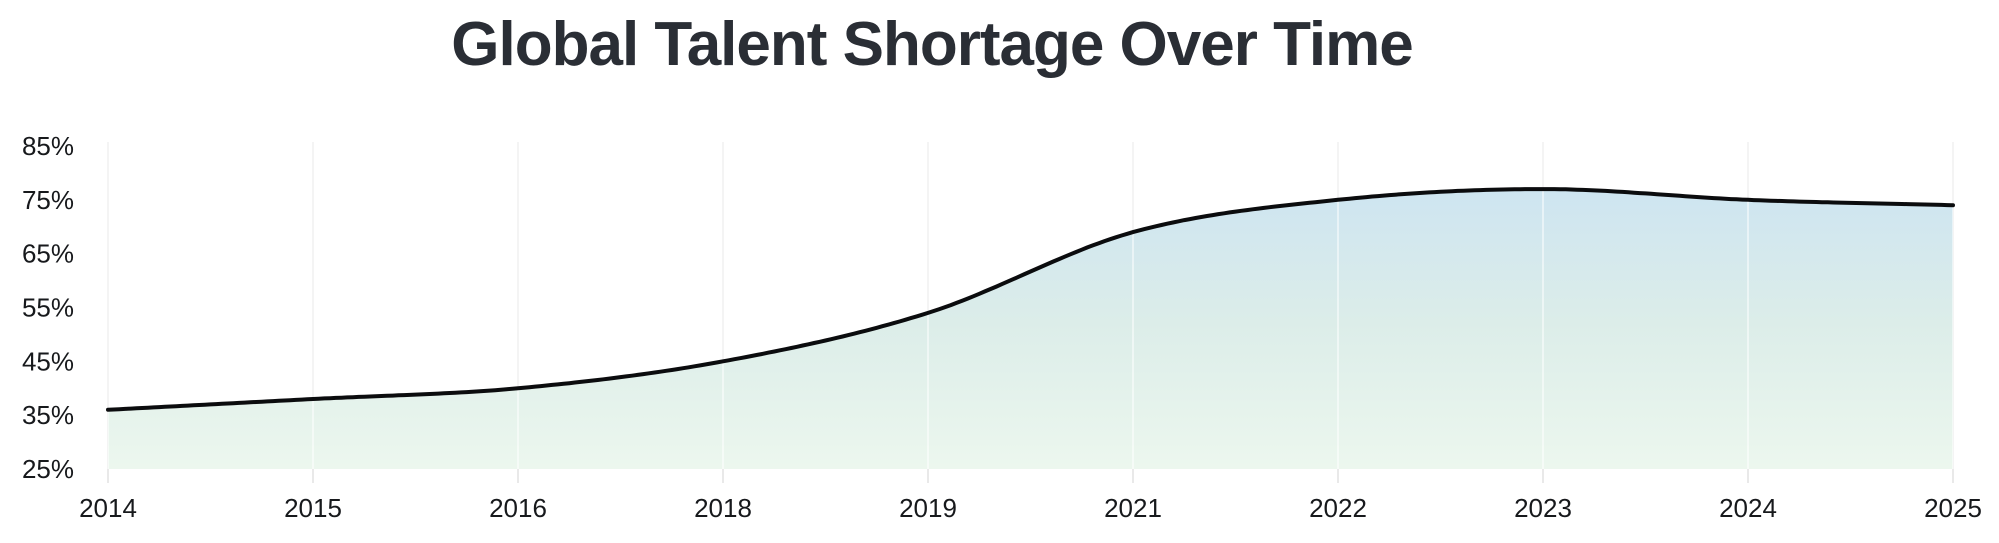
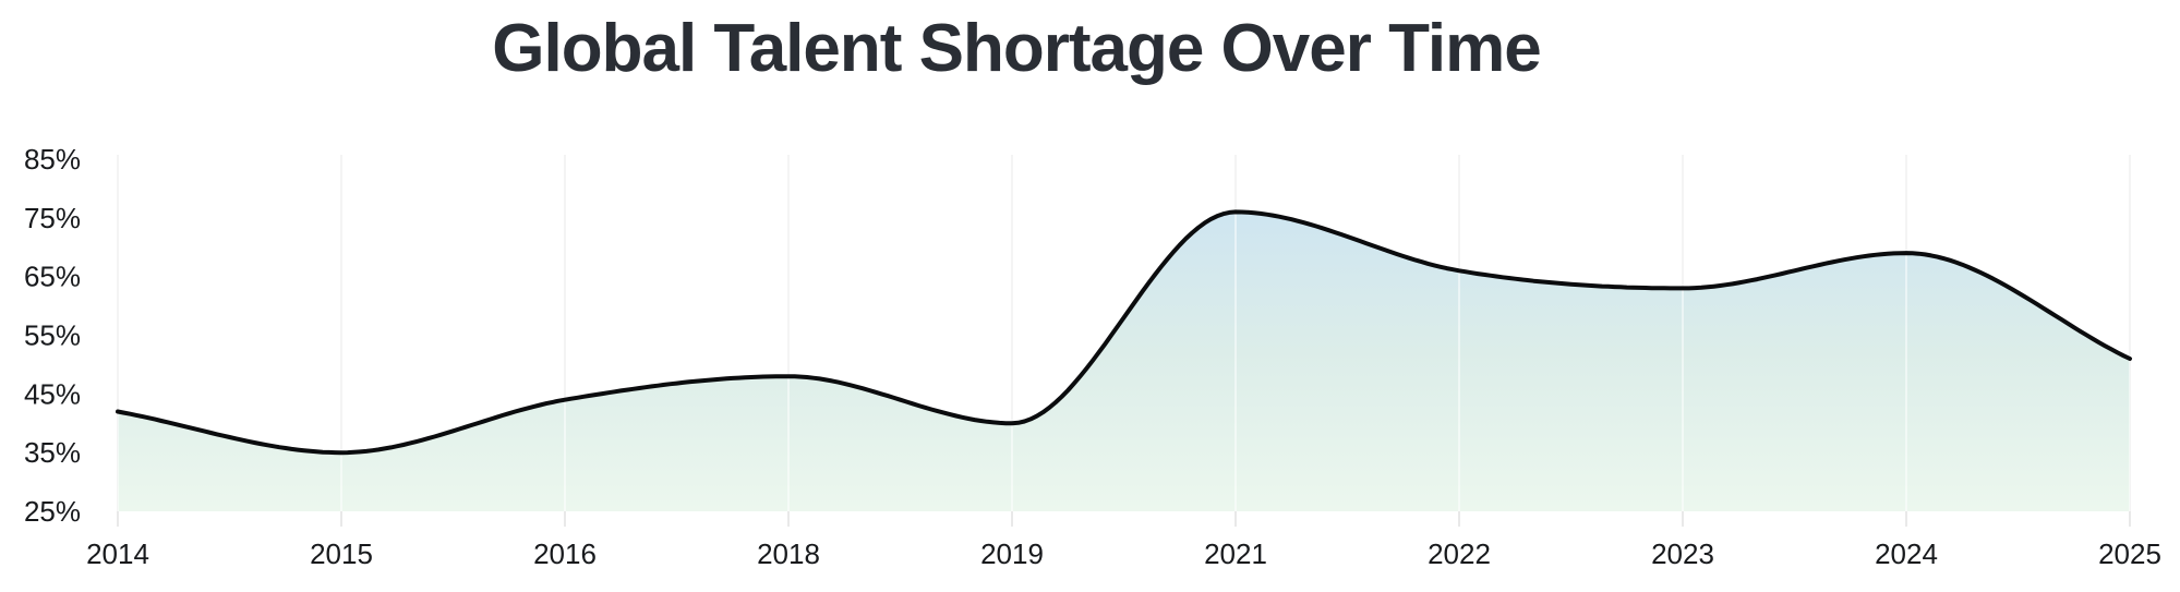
2014: 36% -> 42%
2015: 38% -> 35%
2016: 40% -> 44%
2018: 45% -> 48%
2019: 54% -> 40%
2021: 69% -> 76%
2022: 75% -> 66%
2023: 77% -> 63%
2024: 75% -> 69%
2025: 74% -> 51%
